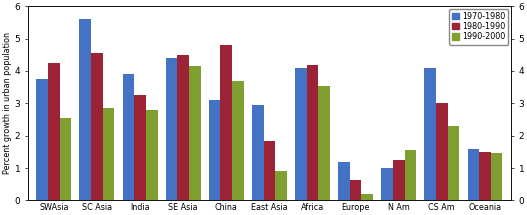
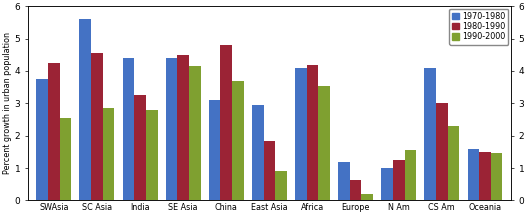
1970-1980/India: 3.90 -> 4.40
